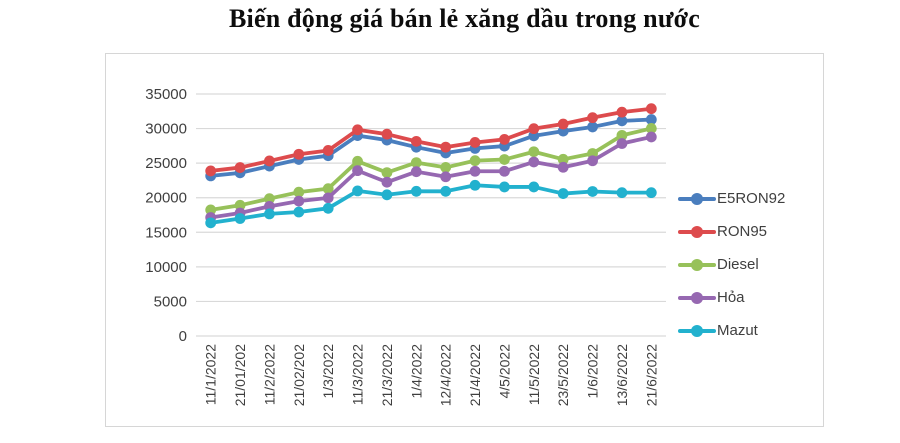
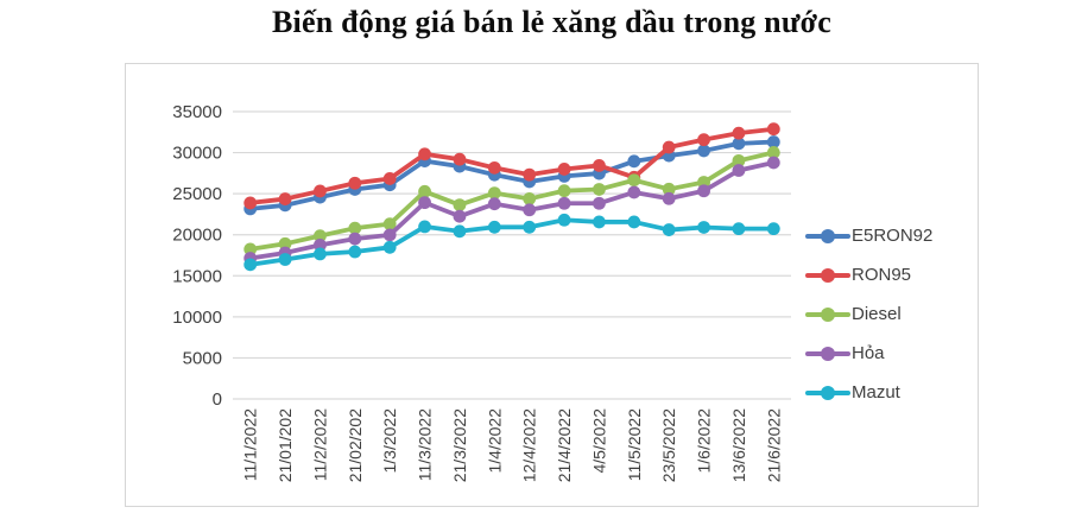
RON95/11/5/2022: 30000 -> 27000
